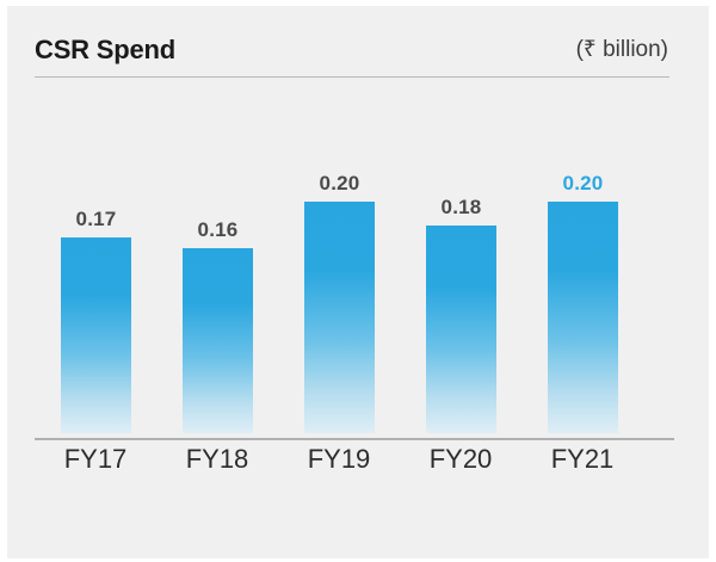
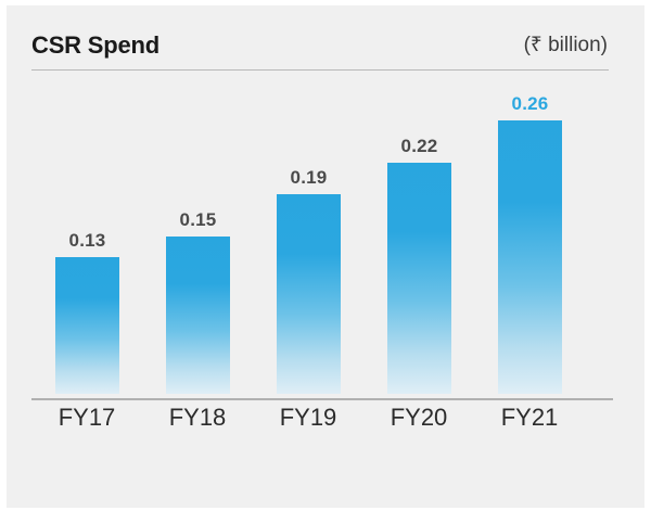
FY17: 0.17 -> 0.13
FY18: 0.16 -> 0.15
FY19: 0.20 -> 0.19
FY20: 0.18 -> 0.22
FY21: 0.20 -> 0.26
